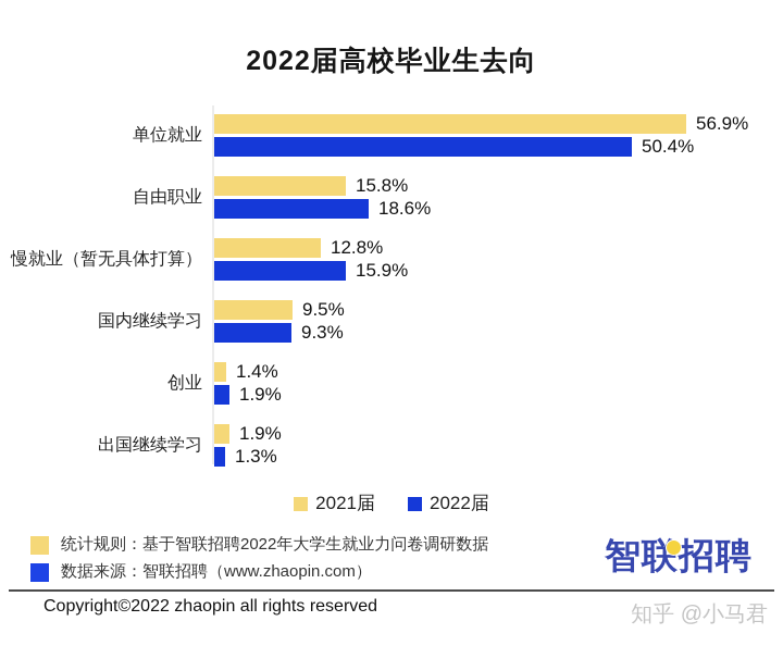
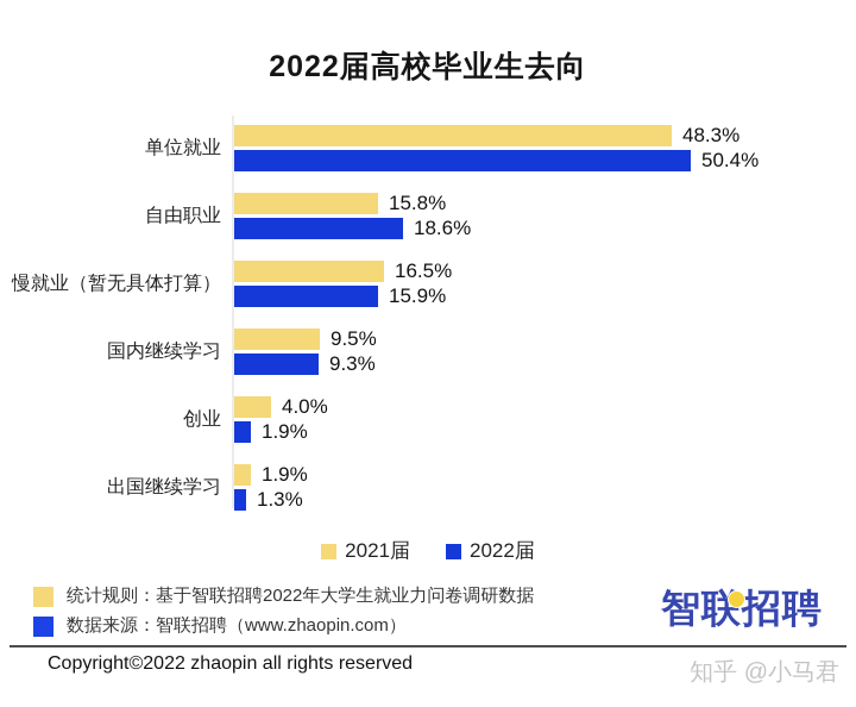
2021届/单位就业: 56.9% -> 48.3%
2021届/慢就业（暂无具体打算）: 12.8% -> 16.5%
2021届/创业: 1.4% -> 4.0%
